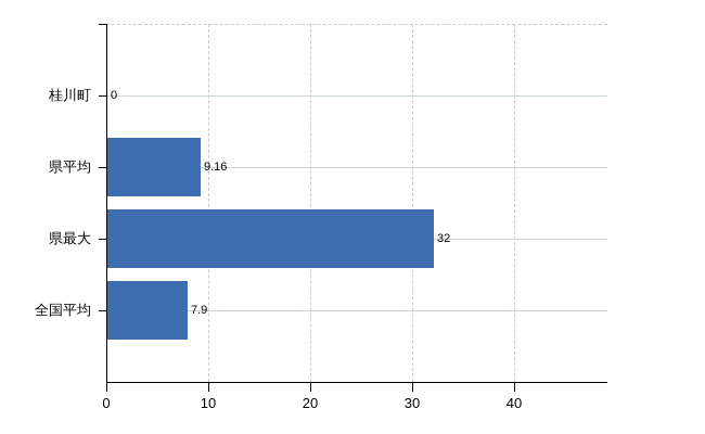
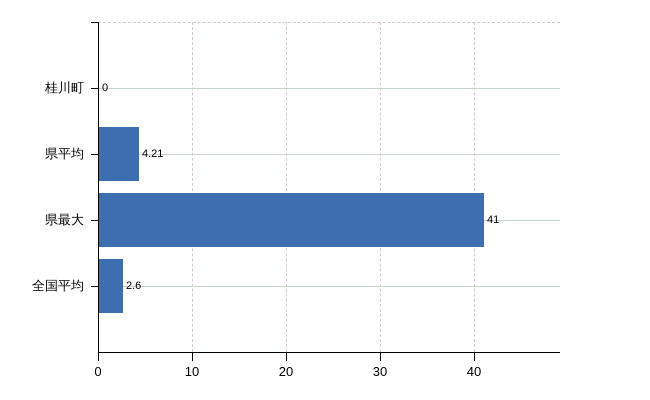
県平均: 9.16 -> 4.21
県最大: 32 -> 41
全国平均: 7.9 -> 2.6
